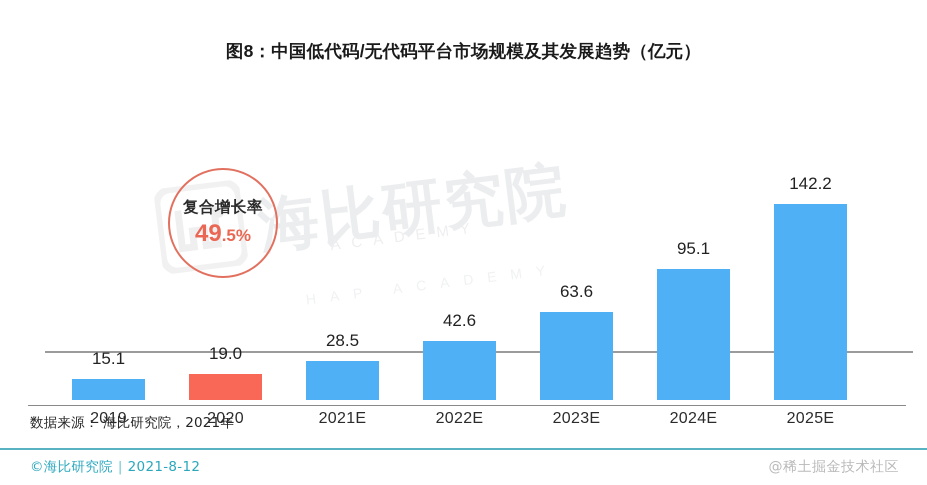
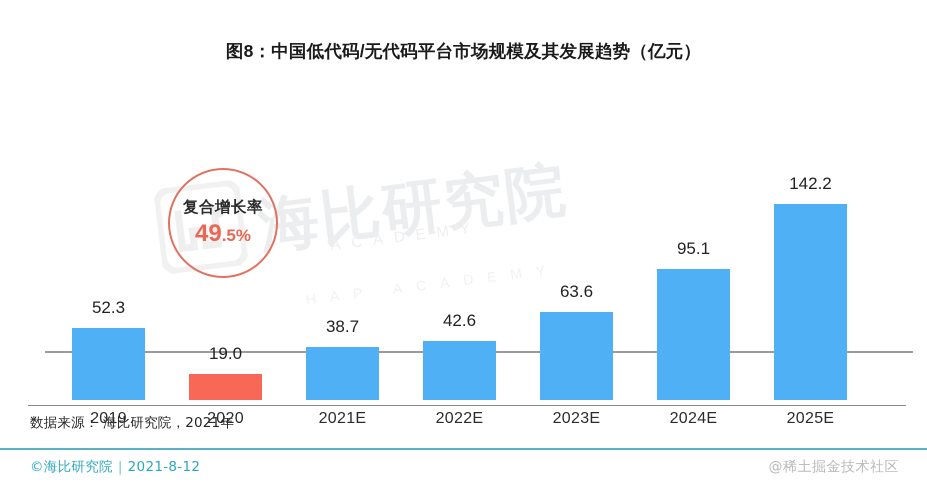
2019: 15.1 -> 52.3
2021E: 28.5 -> 38.7
